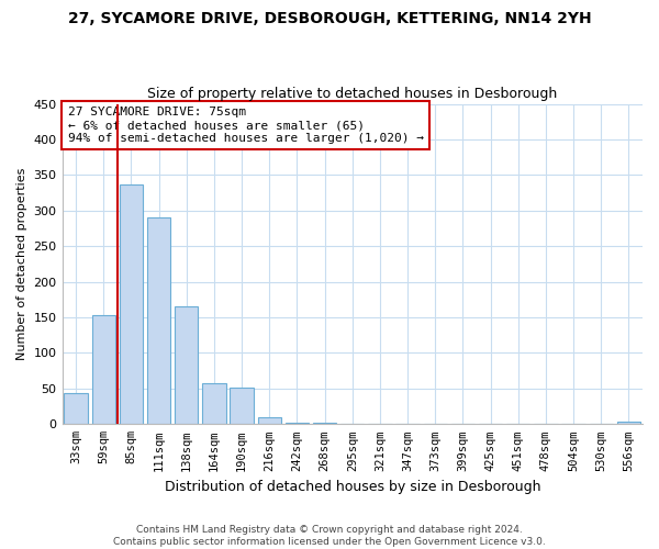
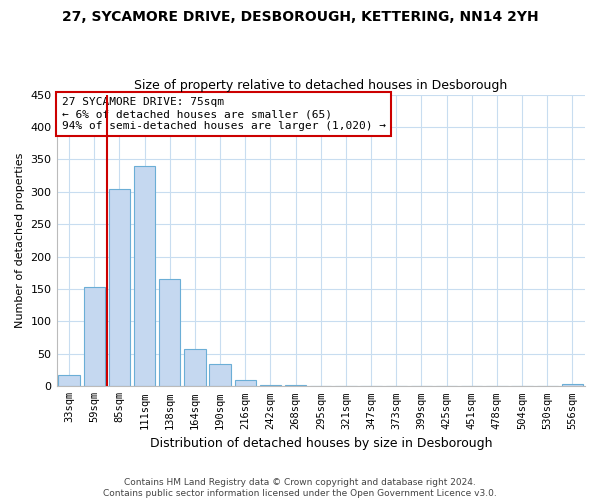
33sqm: 44 -> 18
85sqm: 336 -> 305
111sqm: 290 -> 340
190sqm: 52 -> 35
